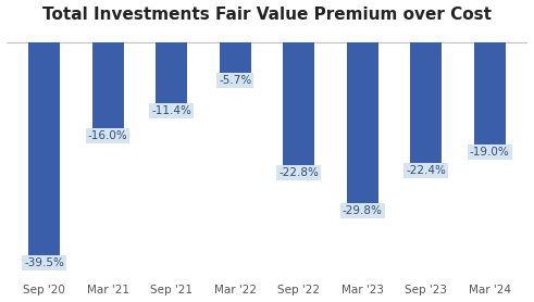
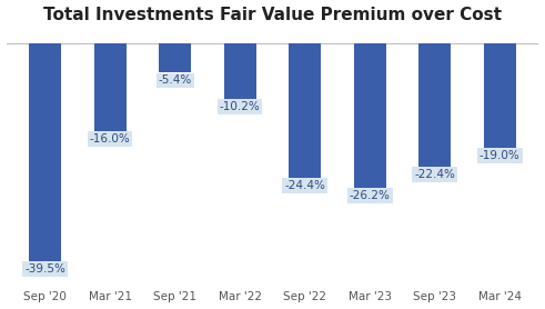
Sep '21: -11.4% -> -5.4%
Mar '22: -5.7% -> -10.2%
Sep '22: -22.8% -> -24.4%
Mar '23: -29.8% -> -26.2%
